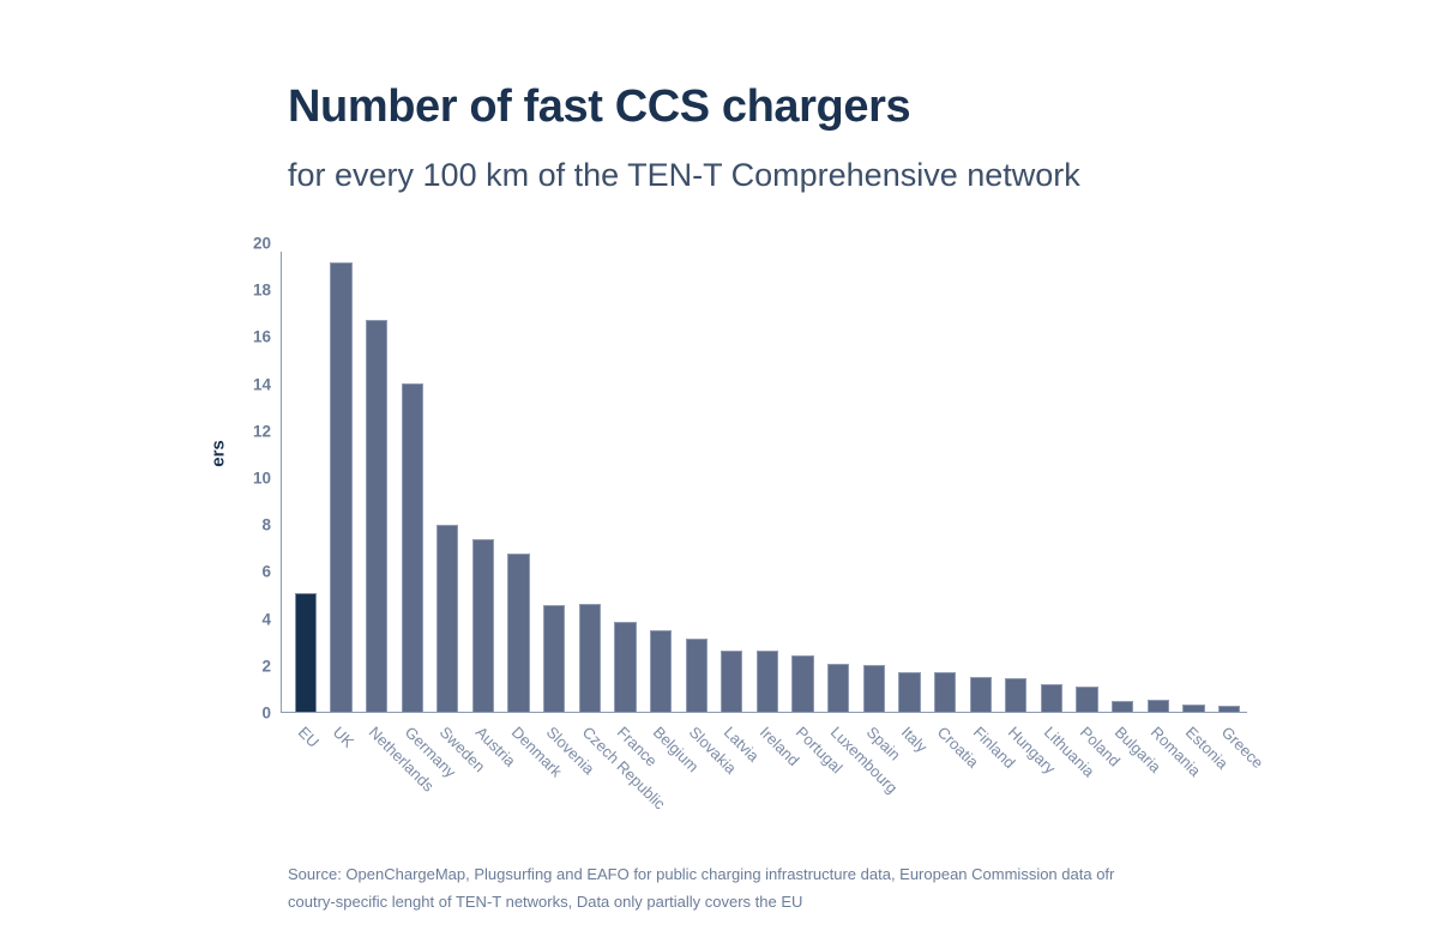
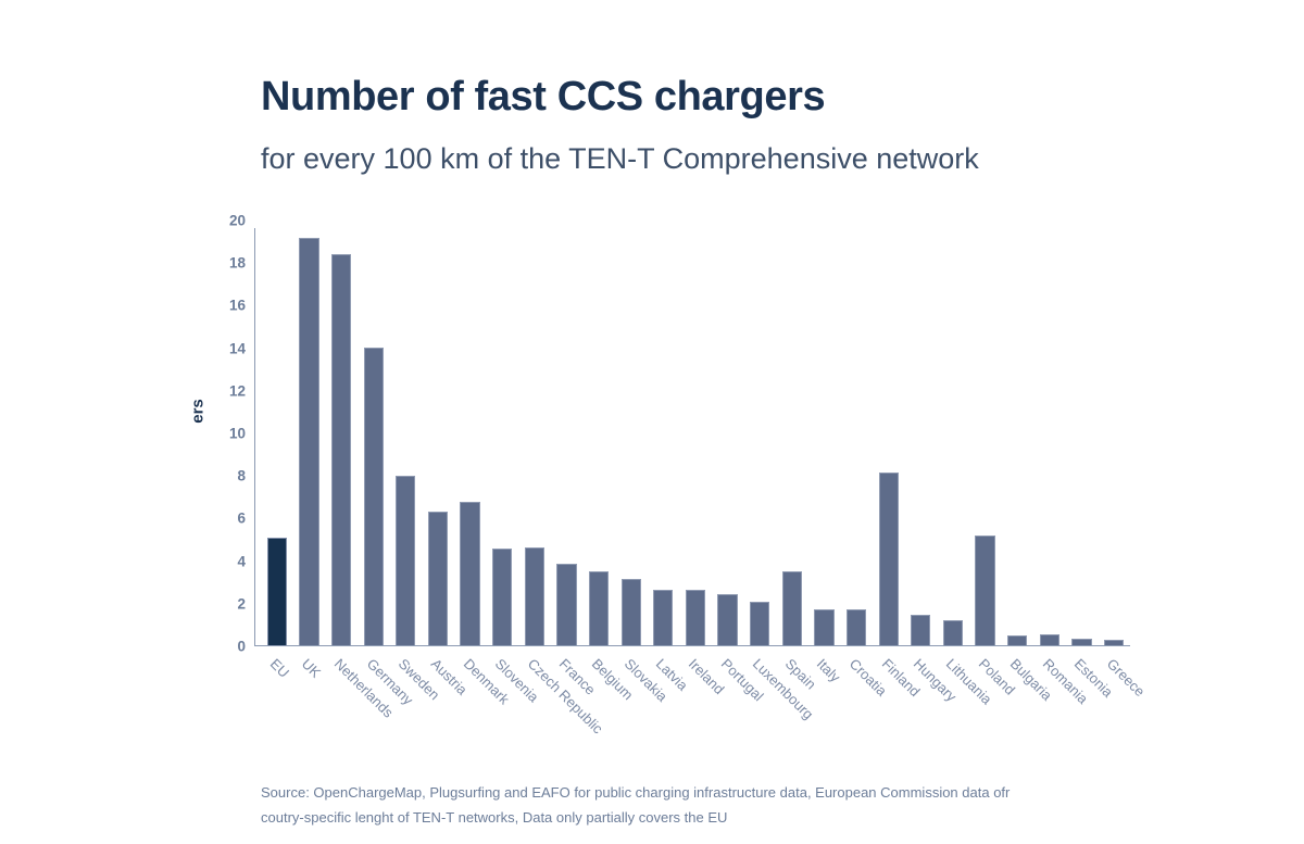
Netherlands: 16.8 -> 18.5
Austria: 7.4 -> 6.3
Spain: 2.0 -> 3.5
Finland: 1.5 -> 8.2
Poland: 1.1 -> 5.2
